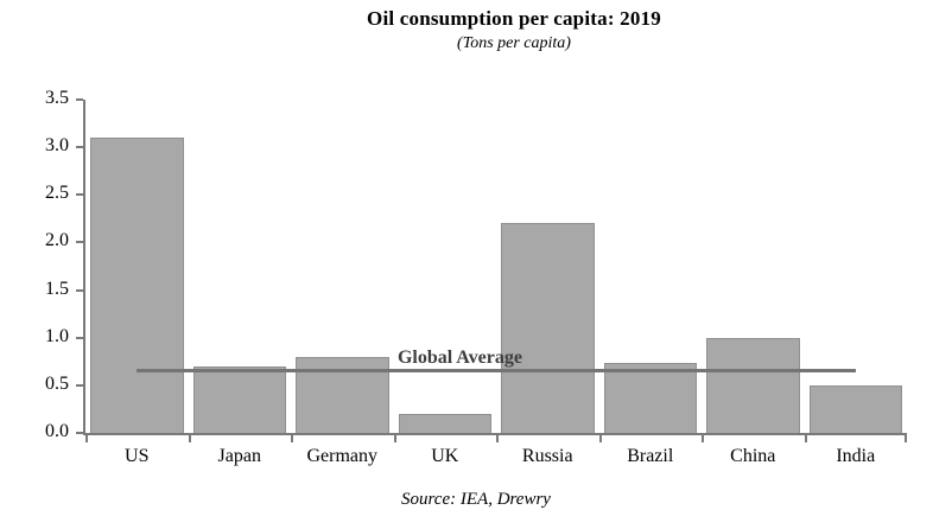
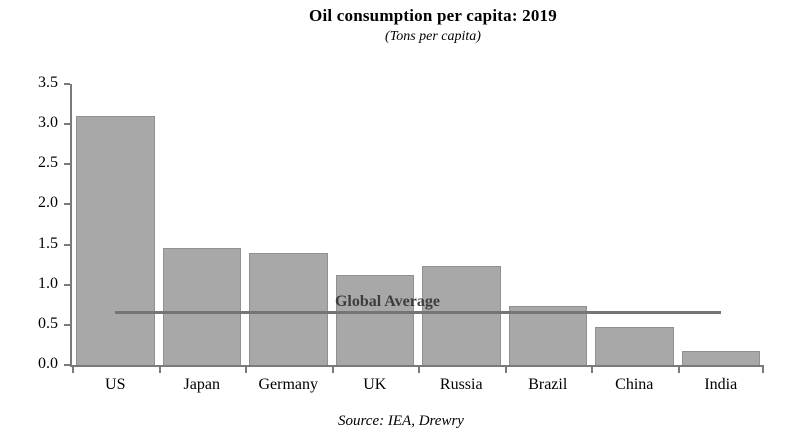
Japan: 0.7 -> 1.5
Germany: 0.8 -> 1.4
UK: 0.2 -> 1.1
Russia: 2.2 -> 1.2
China: 1.0 -> 0.5
India: 0.5 -> 0.2
